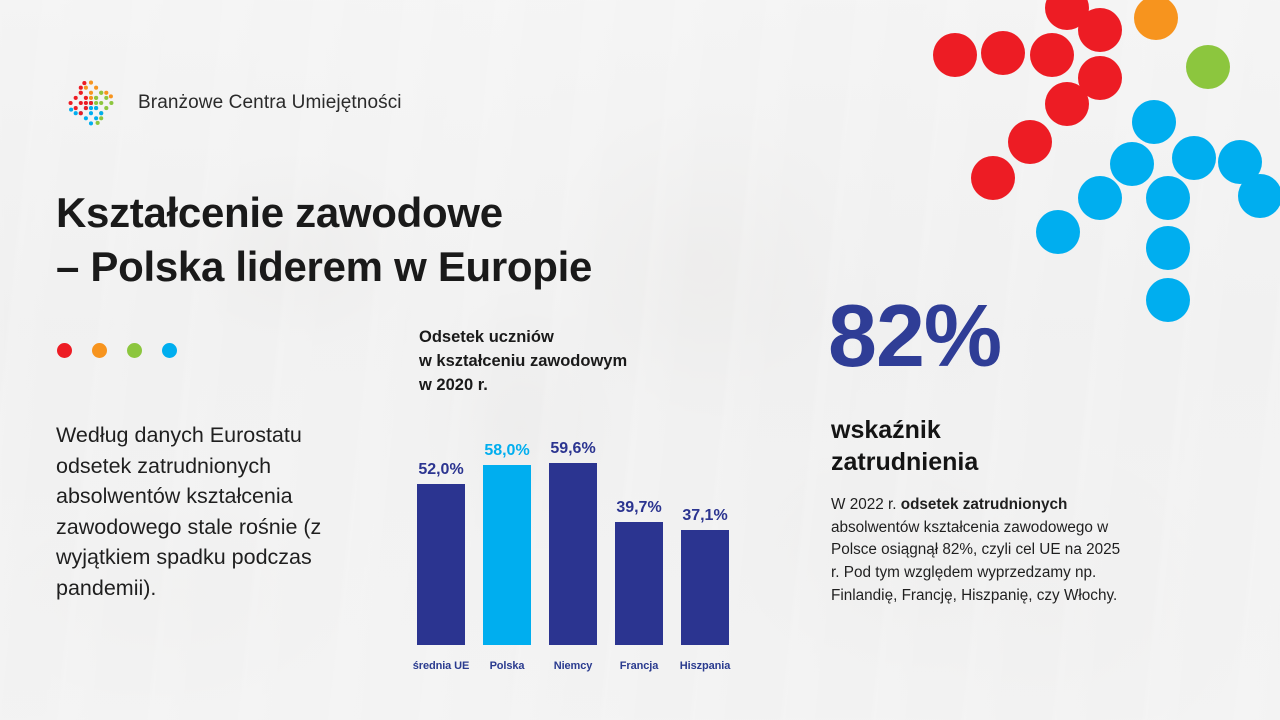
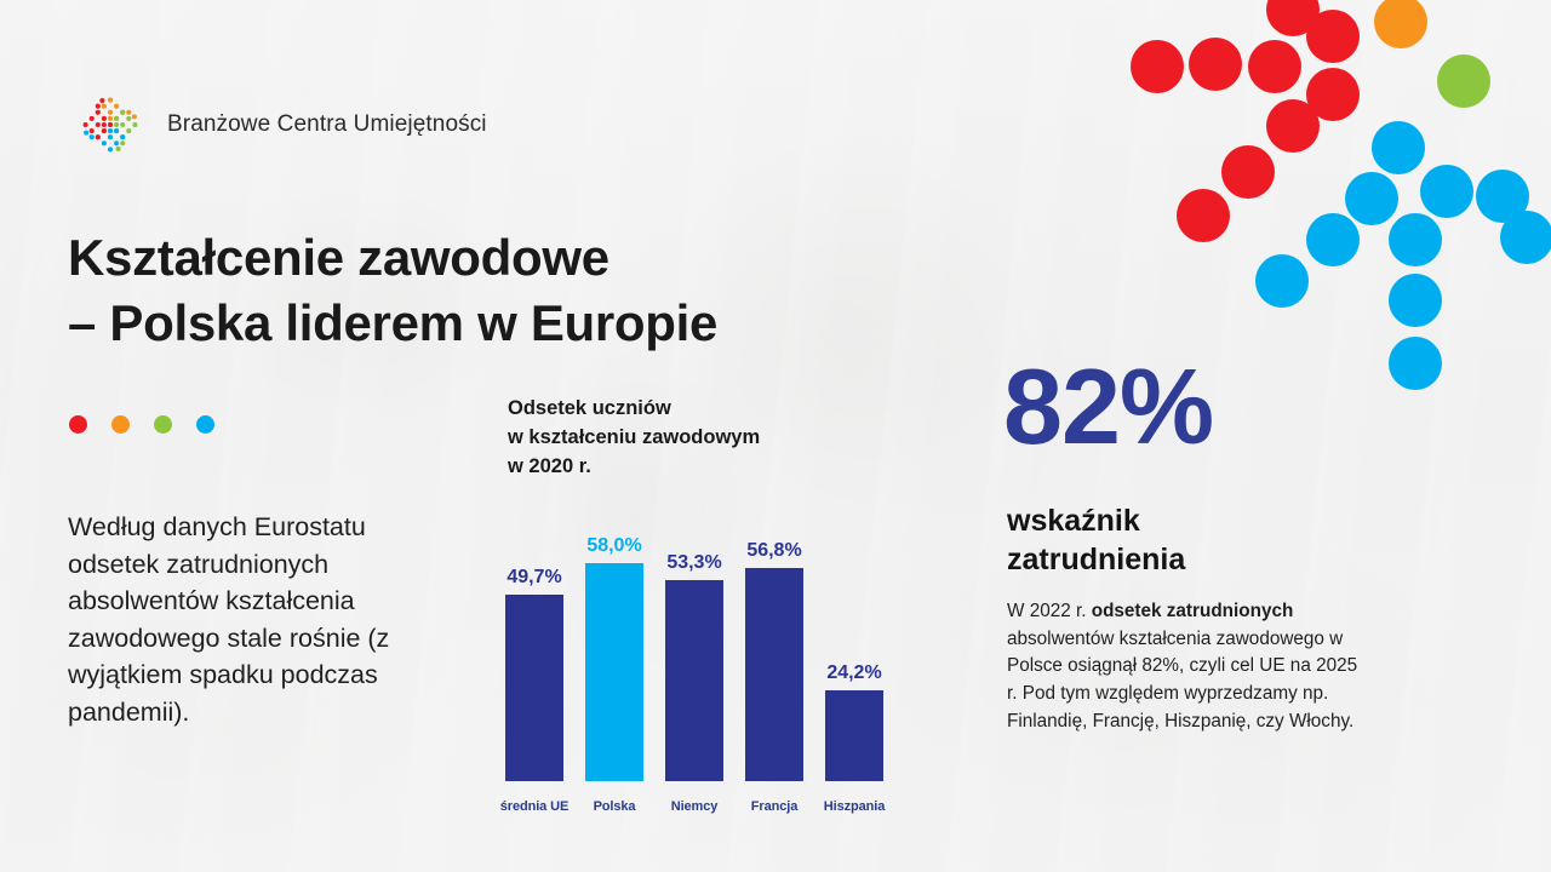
średnia UE: 52,0% -> 49,7%
Niemcy: 59,6% -> 53,3%
Francja: 39,7% -> 56,8%
Hiszpania: 37,1% -> 24,2%
